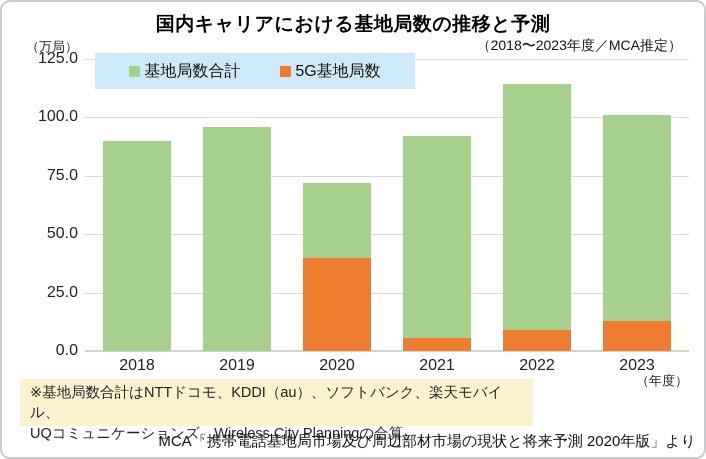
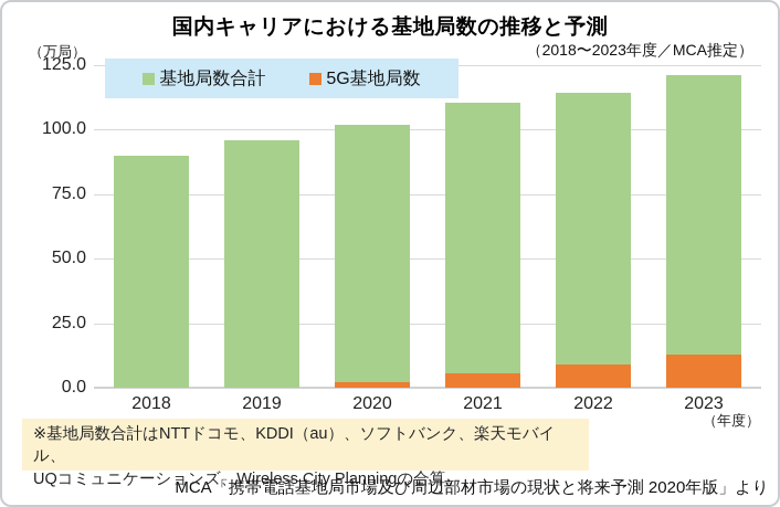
基地局数合計/2020: 72 -> 102
5G基地局数/2020: 40 -> 2
基地局数合計/2021: 92 -> 110
基地局数合計/2023: 101 -> 121
